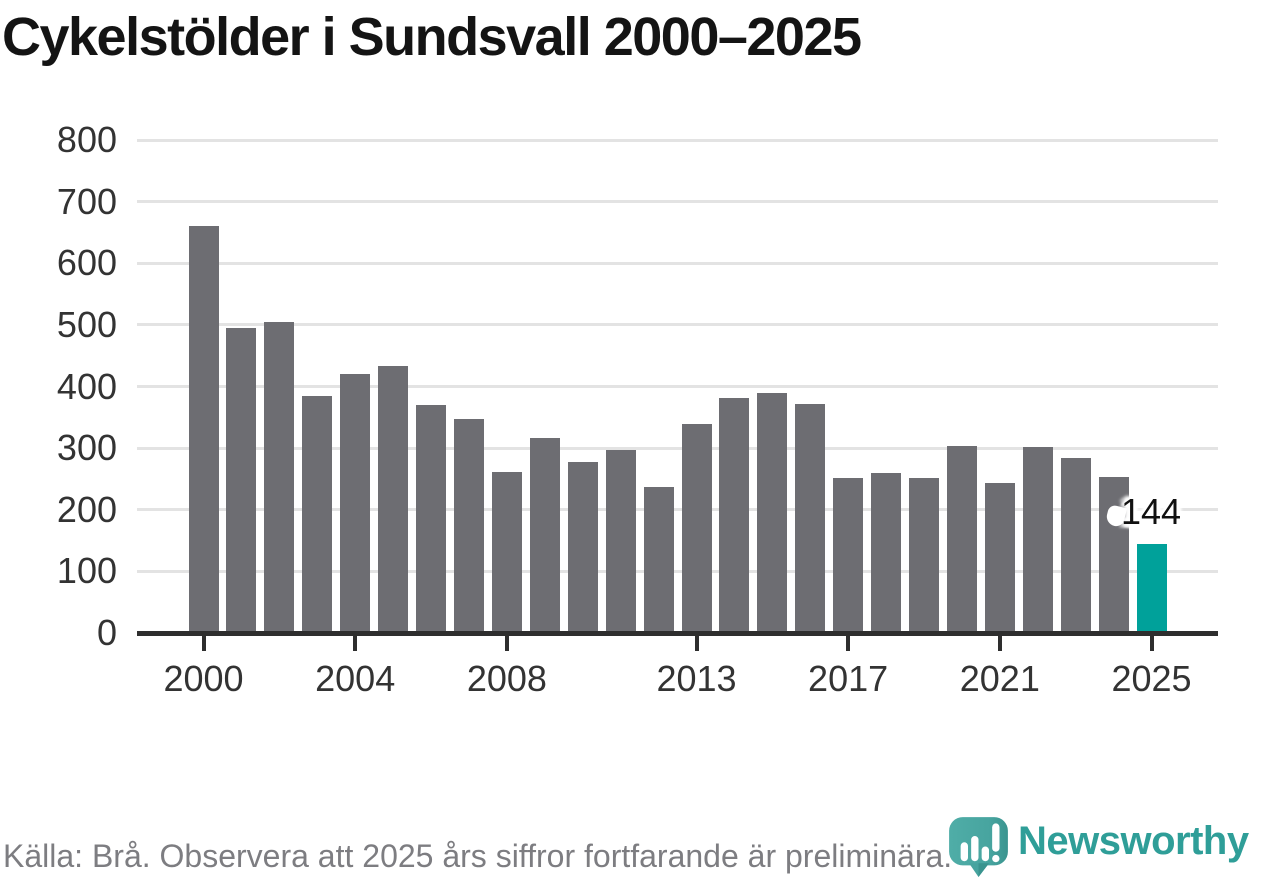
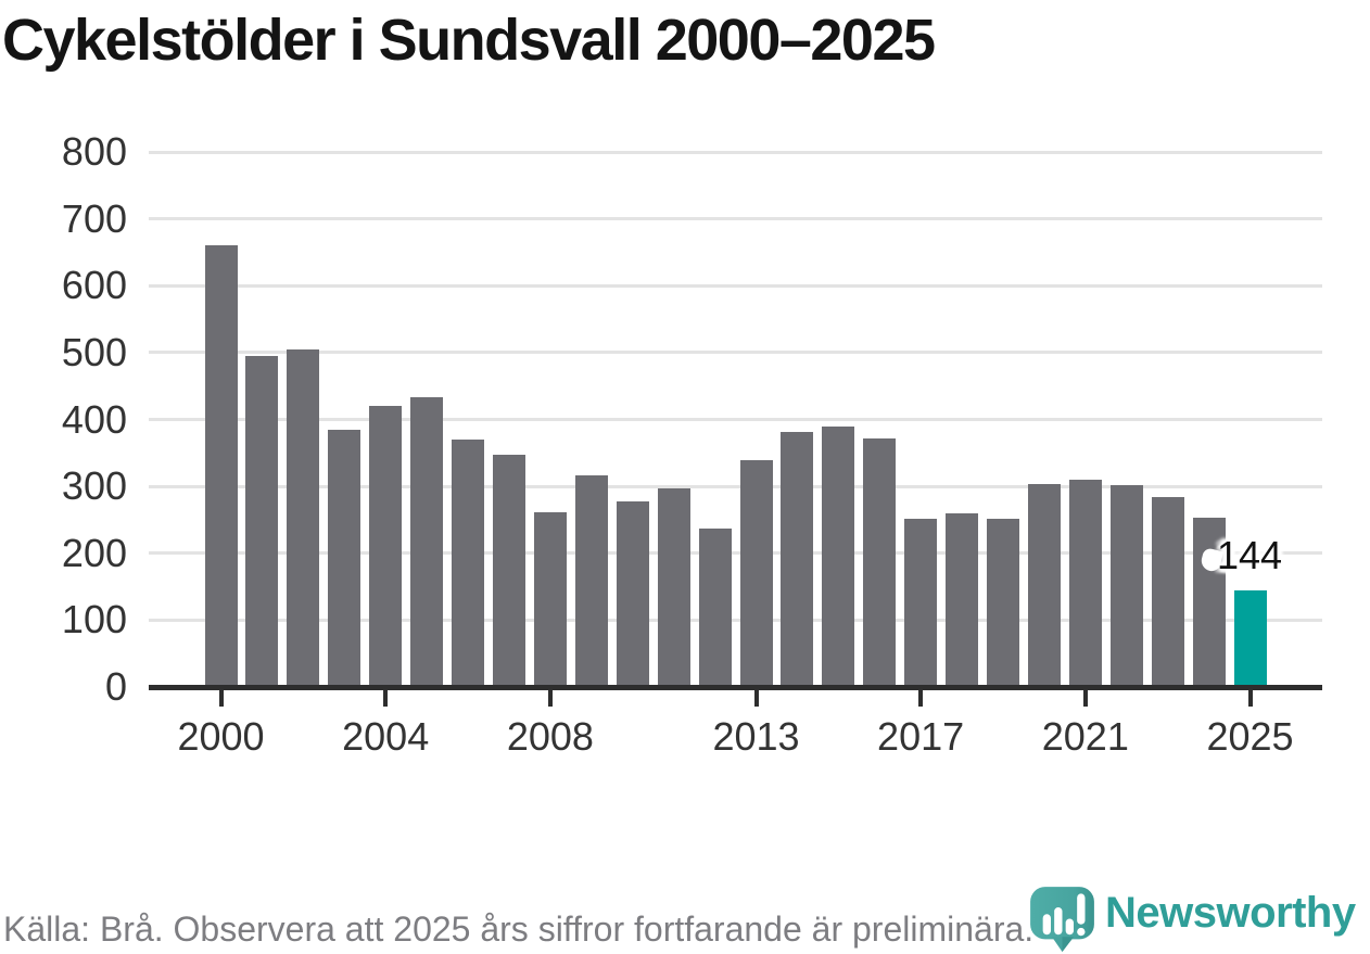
2021: 240 -> 310
